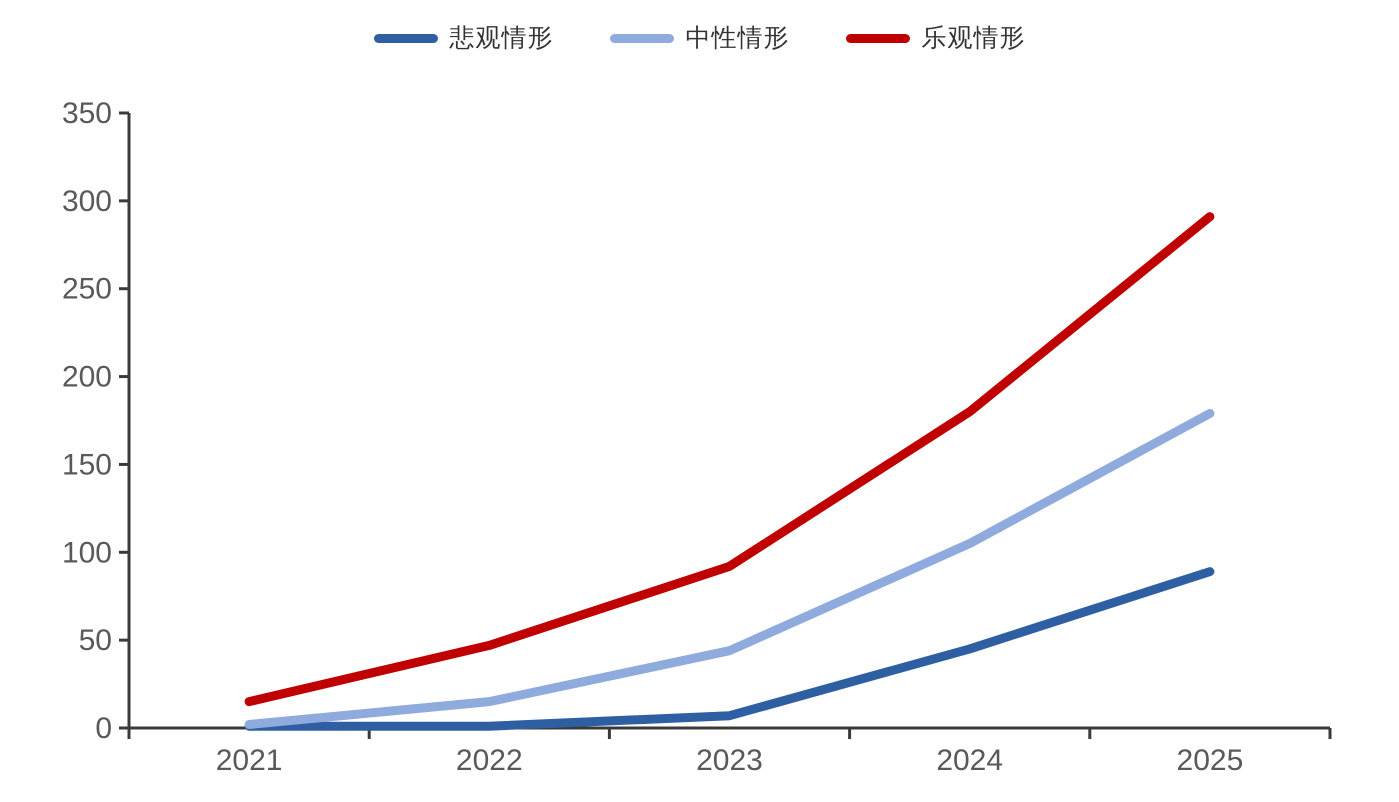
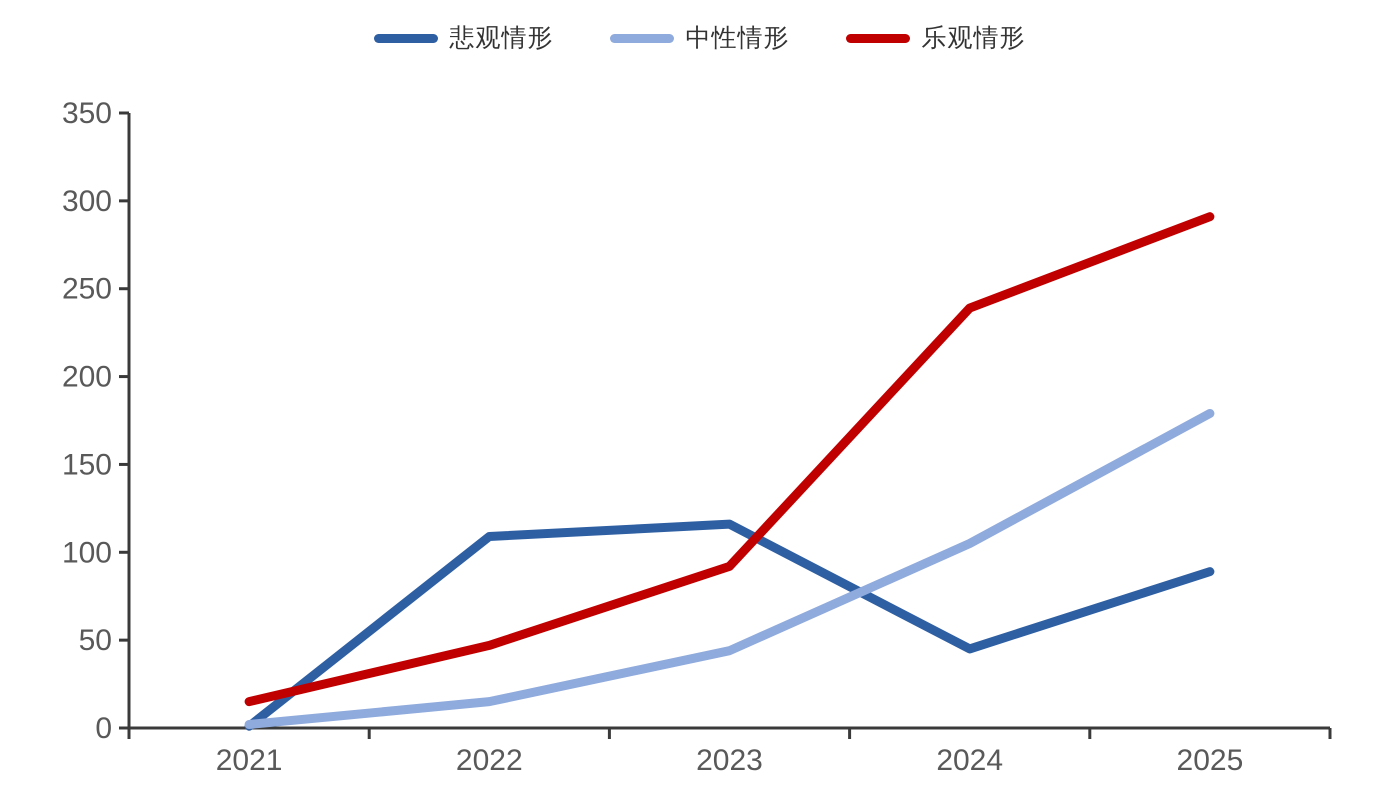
悲观情形/2022: 1 -> 109
悲观情形/2023: 7 -> 116
乐观情形/2024: 180 -> 239
